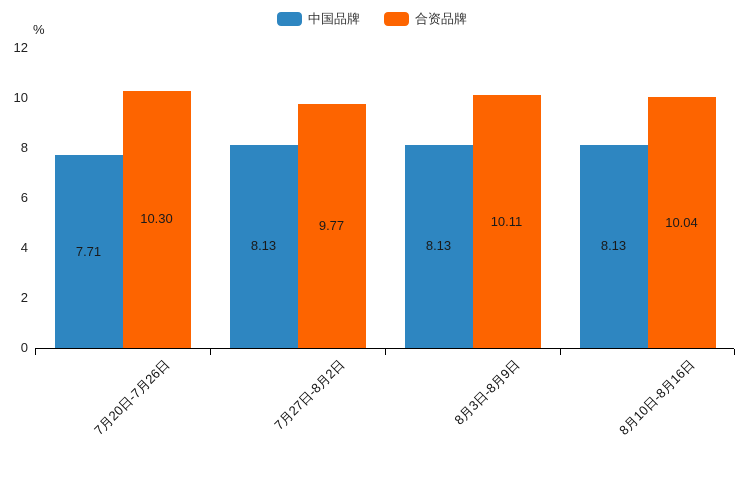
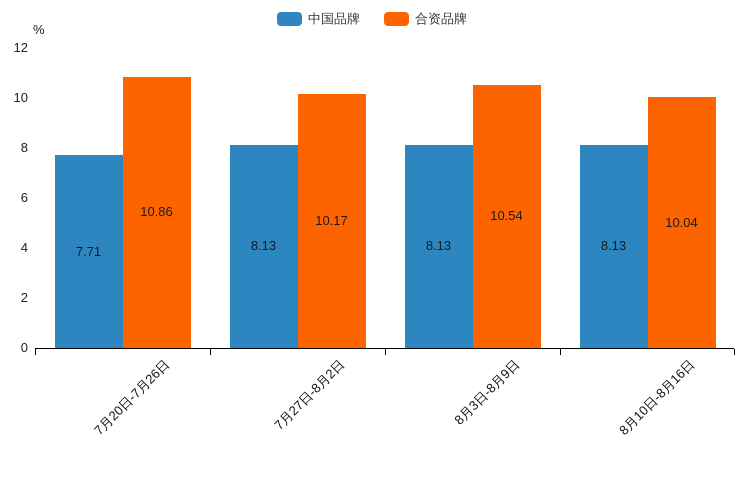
合资品牌/7月20日-7月26日: 10.30 -> 10.86
合资品牌/7月27日-8月2日: 9.77 -> 10.17
合资品牌/8月3日-8月9日: 10.11 -> 10.54
